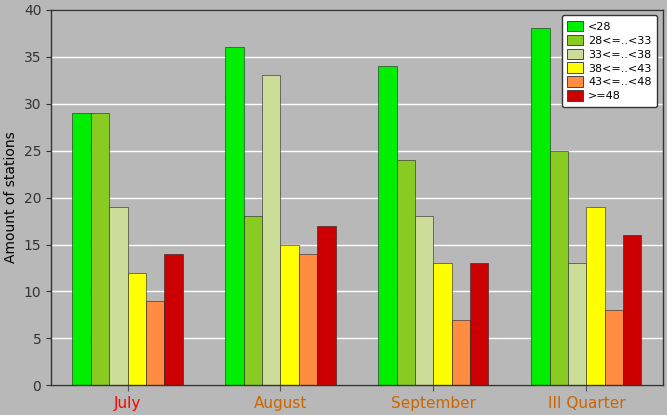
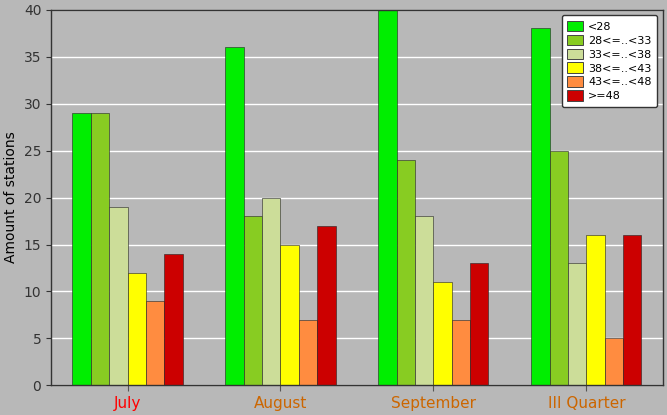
33<=..<38/August: 33 -> 20
43<=..<48/August: 14 -> 7
<28/September: 34 -> 40
38<=..<43/September: 13 -> 11
38<=..<43/III Quarter: 19 -> 16
43<=..<48/III Quarter: 8 -> 5
